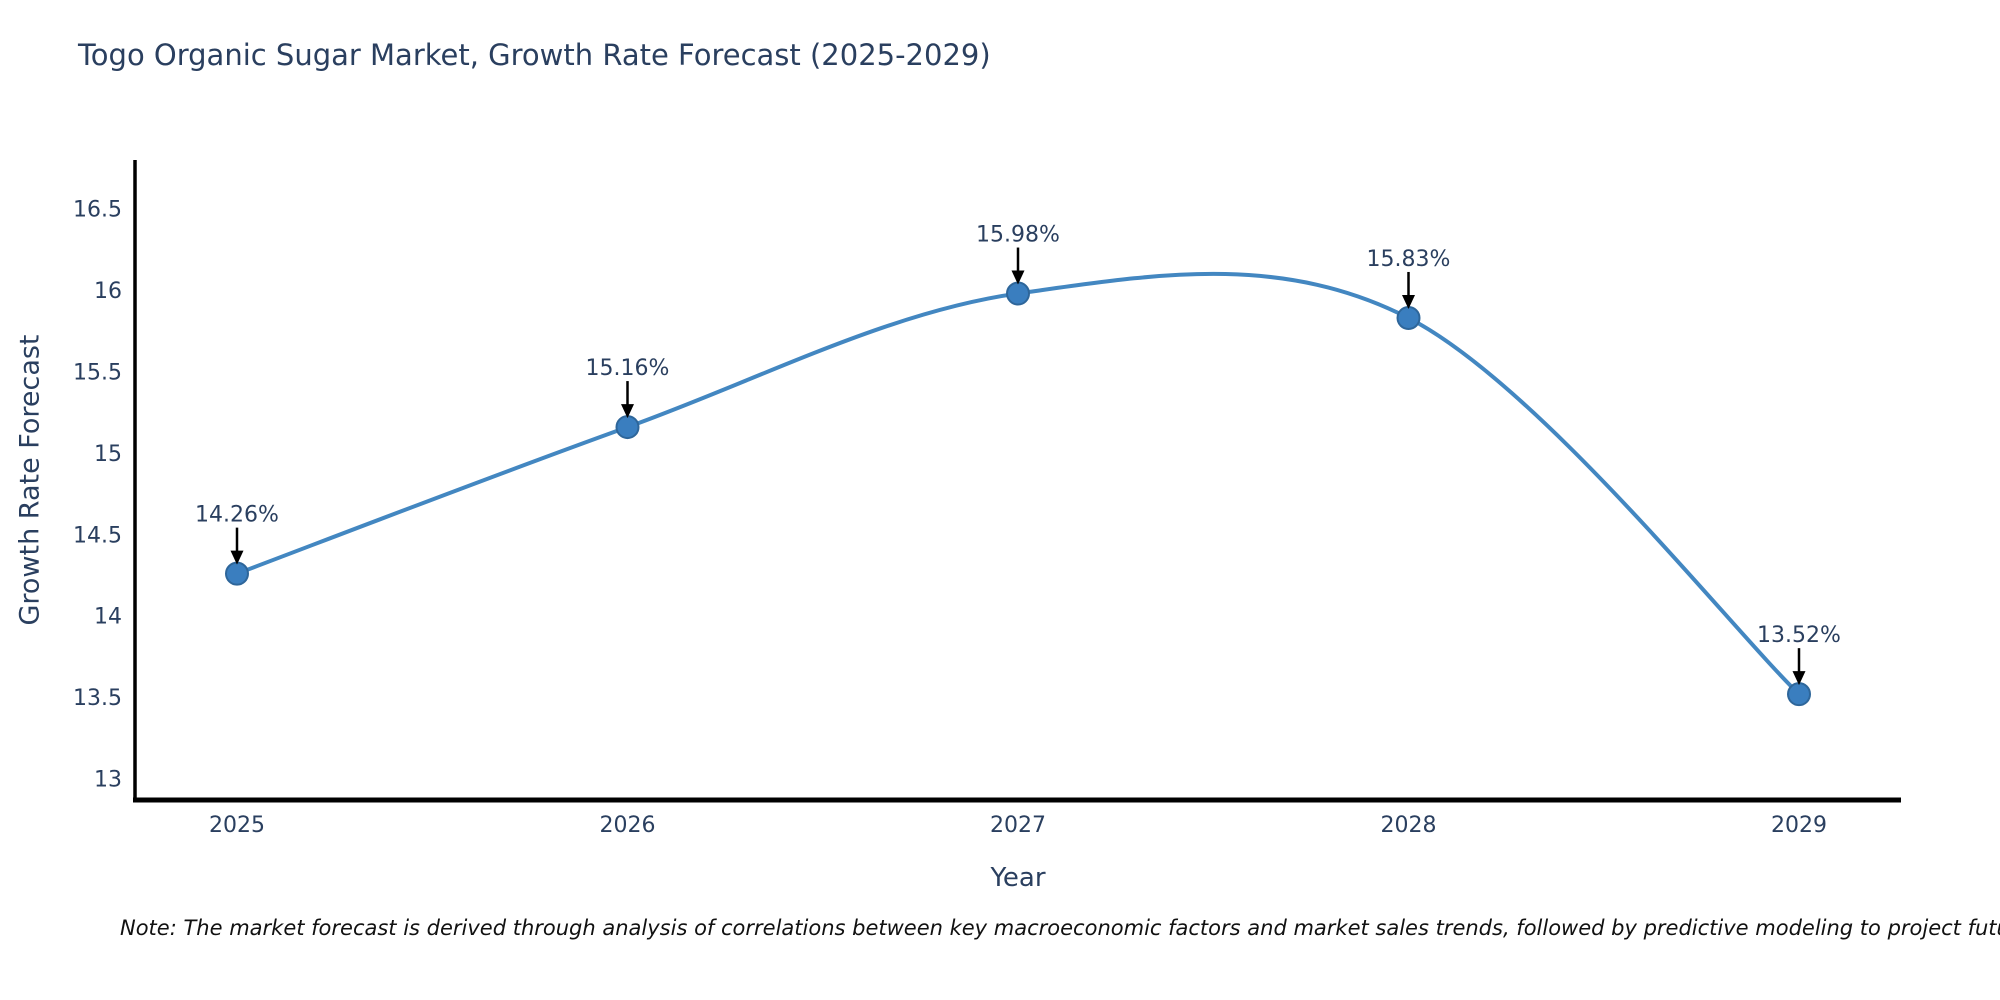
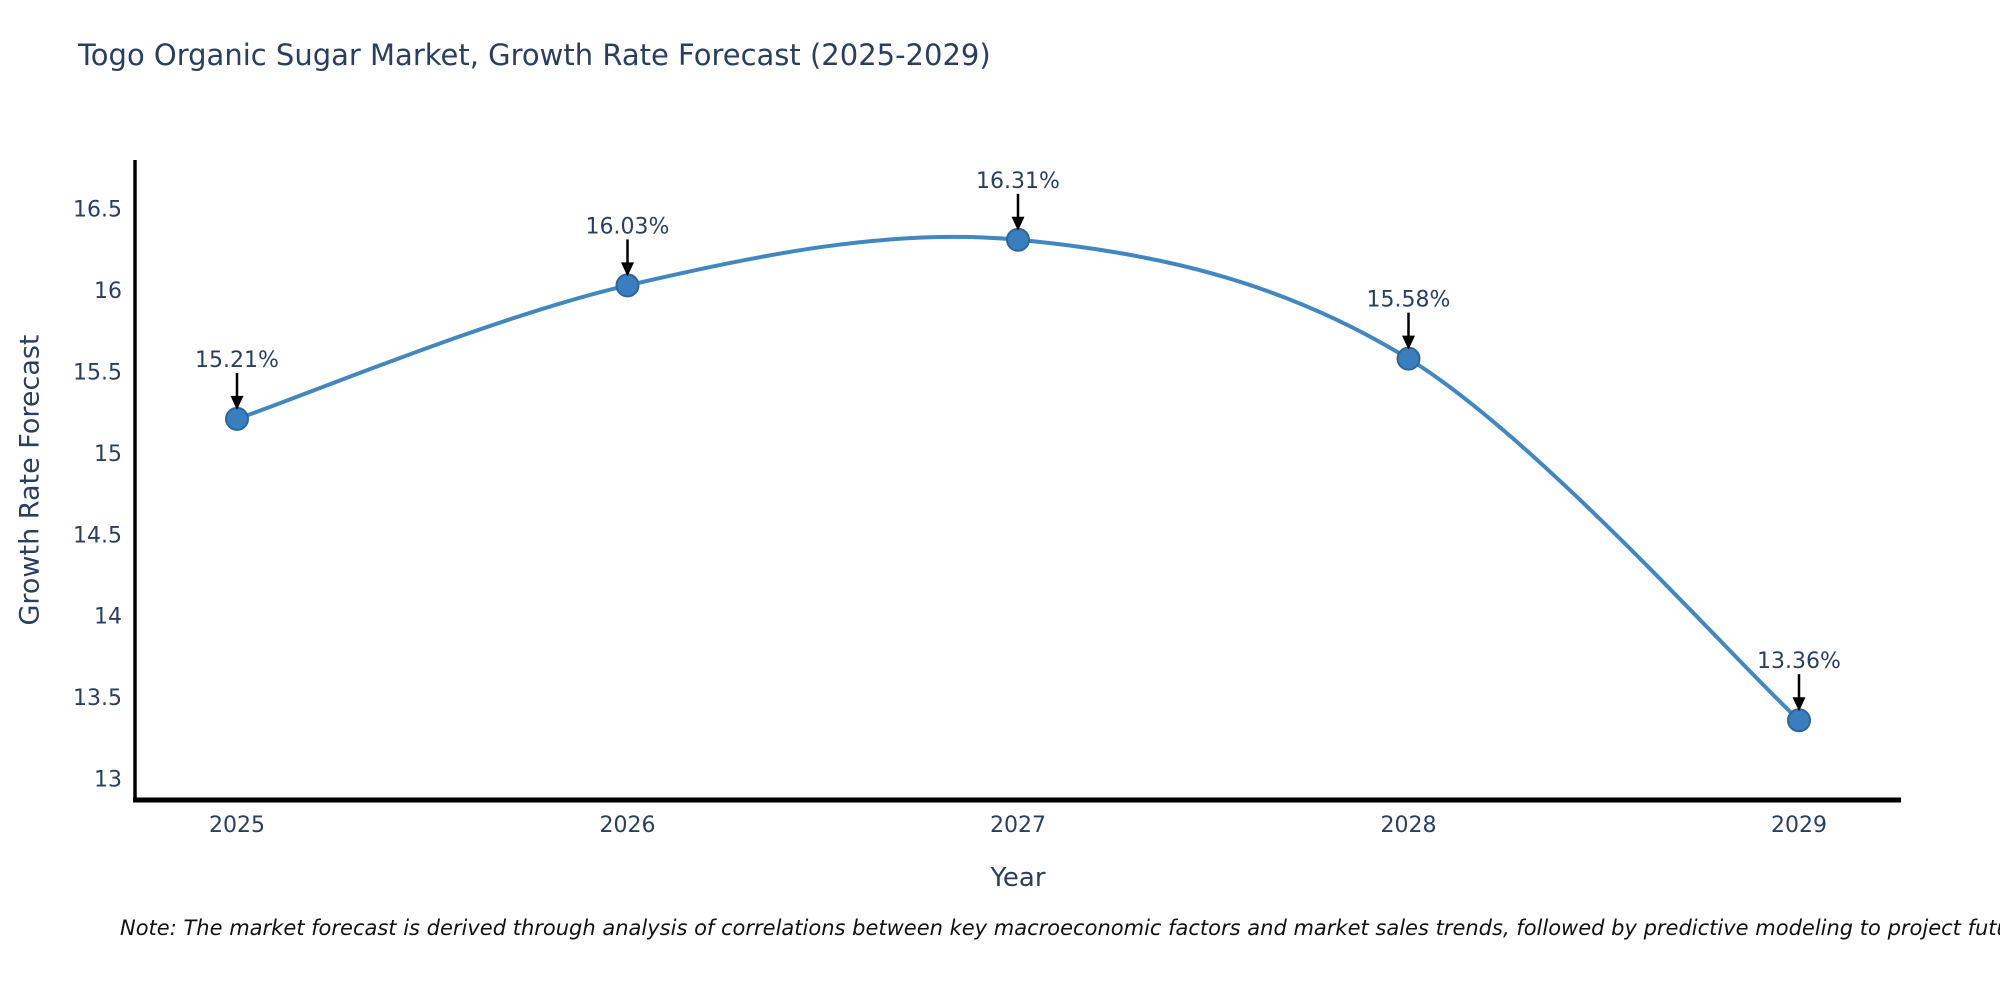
2025: 14.26% -> 15.21%
2026: 15.16% -> 16.03%
2027: 15.98% -> 16.31%
2028: 15.83% -> 15.58%
2029: 13.52% -> 13.36%
